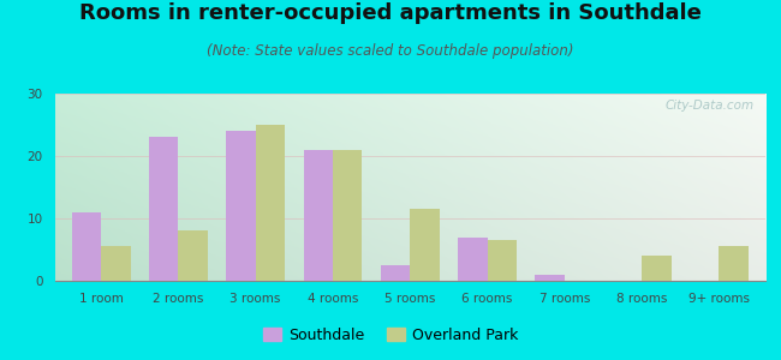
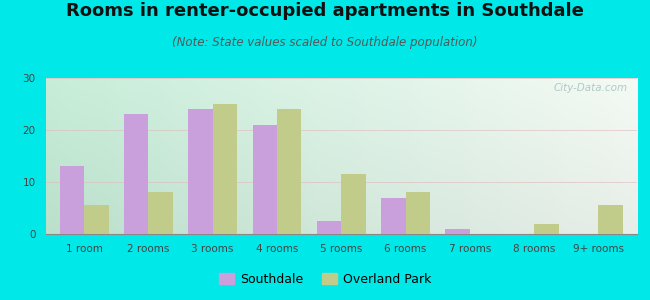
Southdale/1 room: 11.0 -> 13.0
Overland Park/4 rooms: 21.0 -> 24.0
Overland Park/6 rooms: 6.5 -> 8.0
Overland Park/8 rooms: 4.0 -> 2.0
